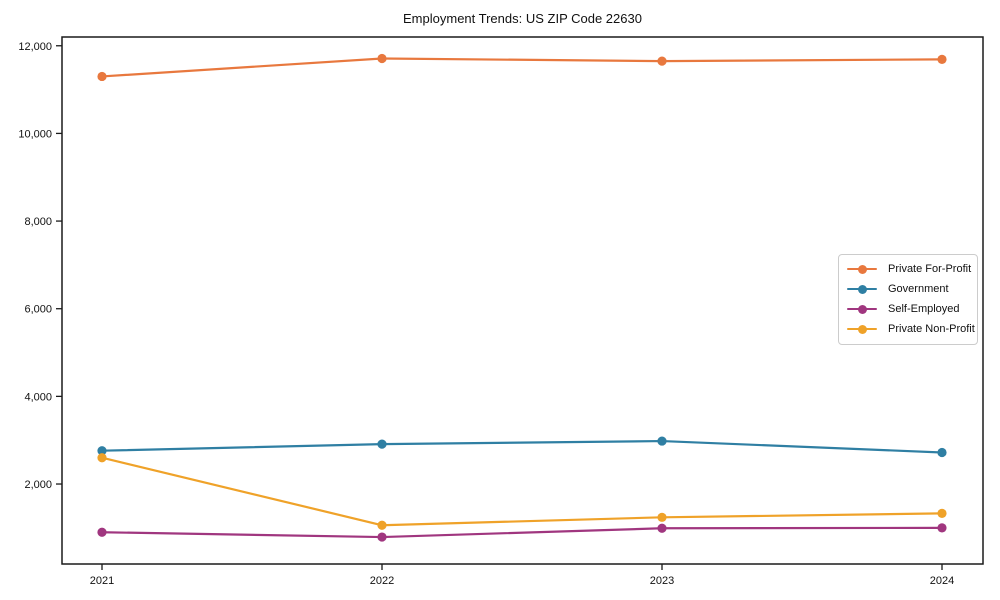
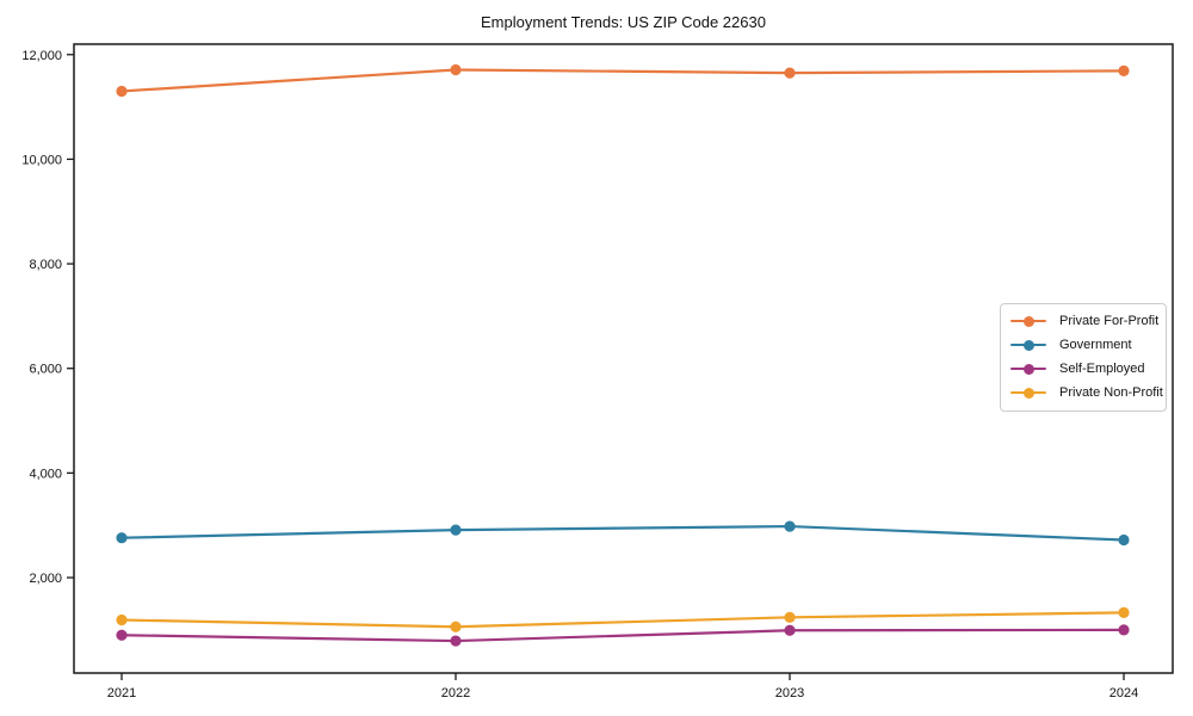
Private Non-Profit/2021: 2600 -> 1200
